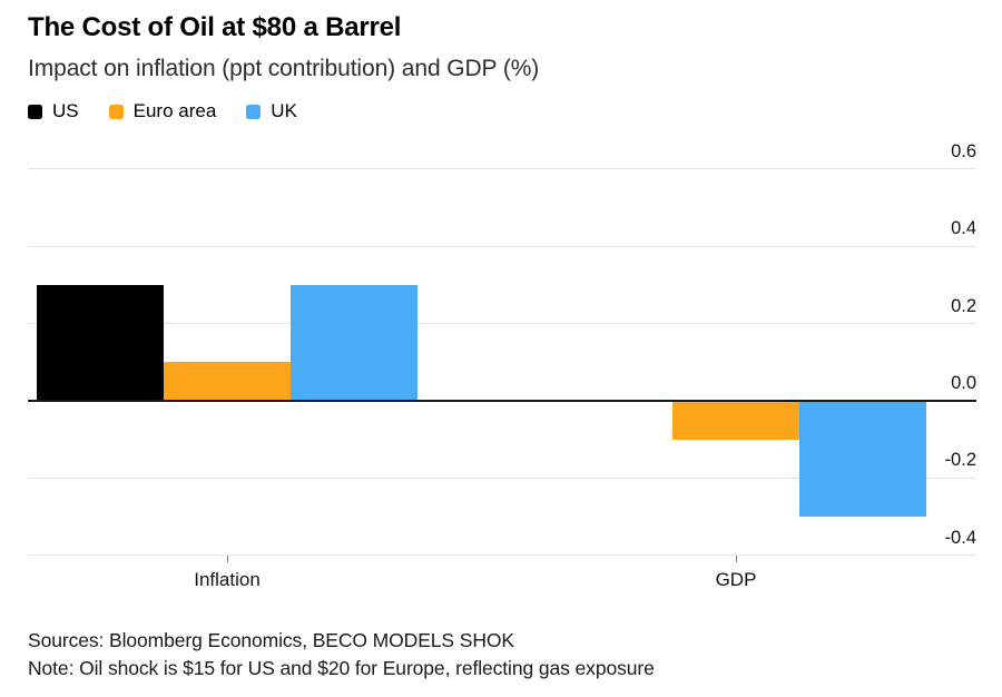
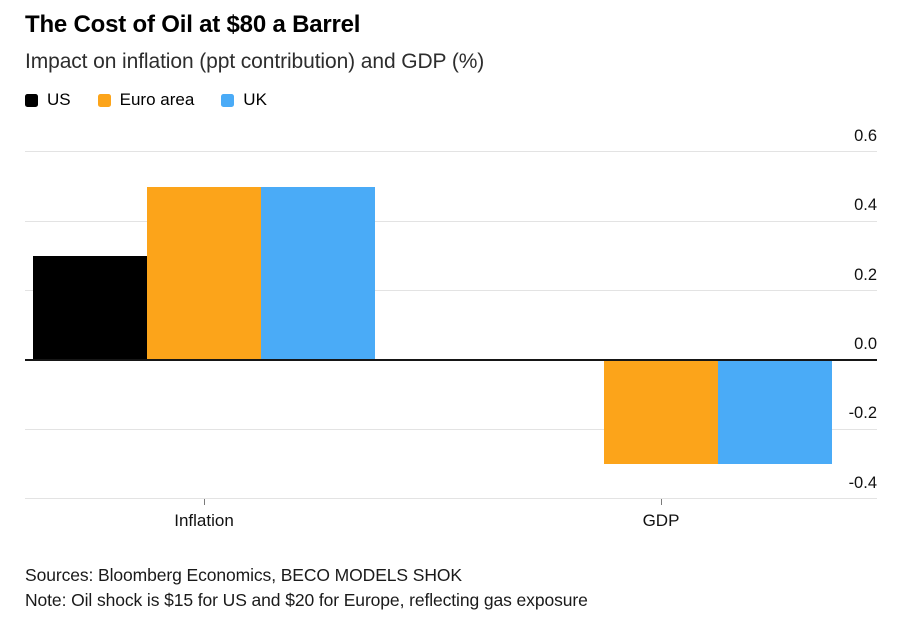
Euro area/Inflation: 0.1 -> 0.5
UK/Inflation: 0.3 -> 0.5
Euro area/GDP: -0.1 -> -0.3
